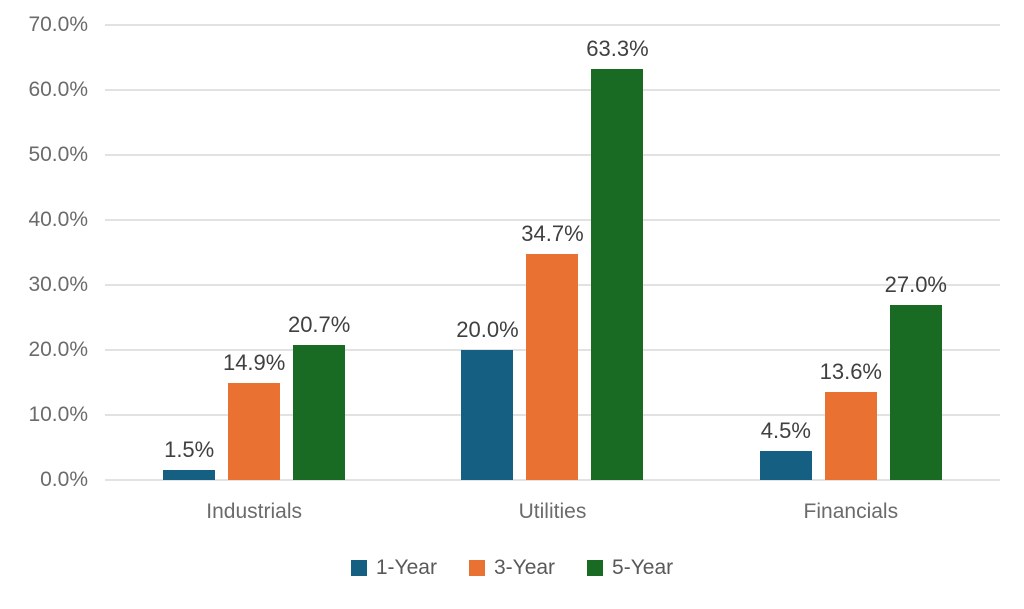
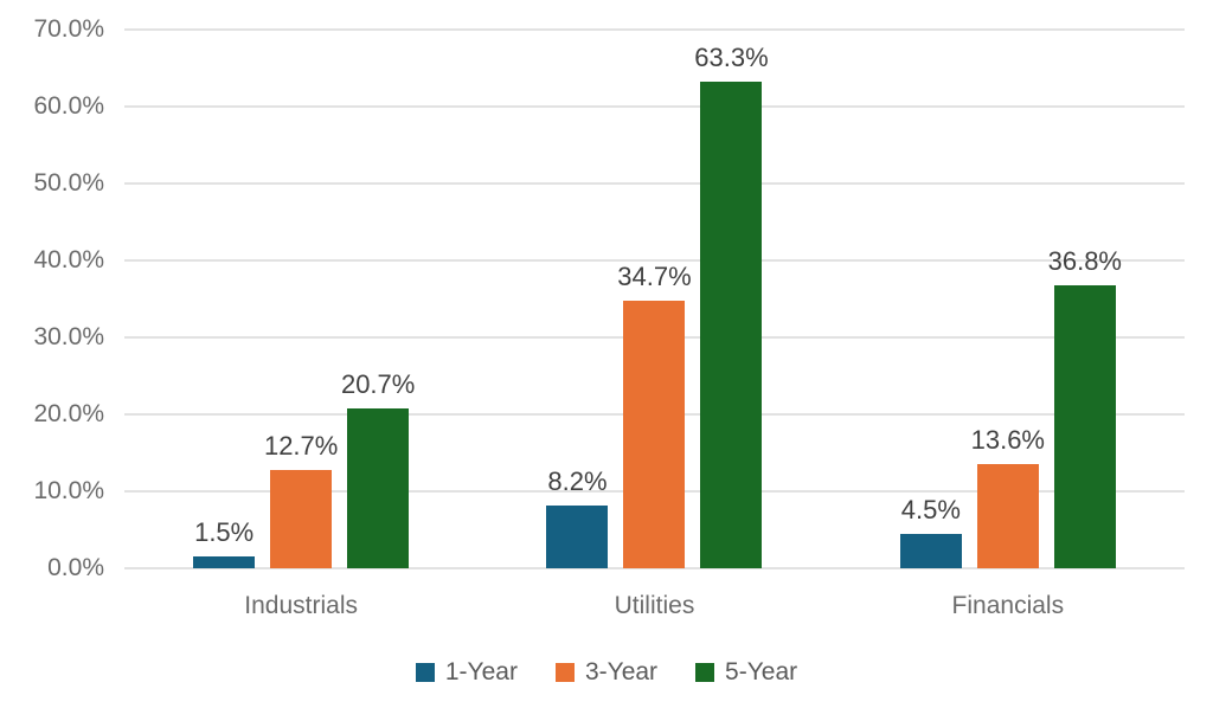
3-Year/Industrials: 14.9% -> 12.7%
1-Year/Utilities: 20.0% -> 8.2%
5-Year/Financials: 27.0% -> 36.8%
